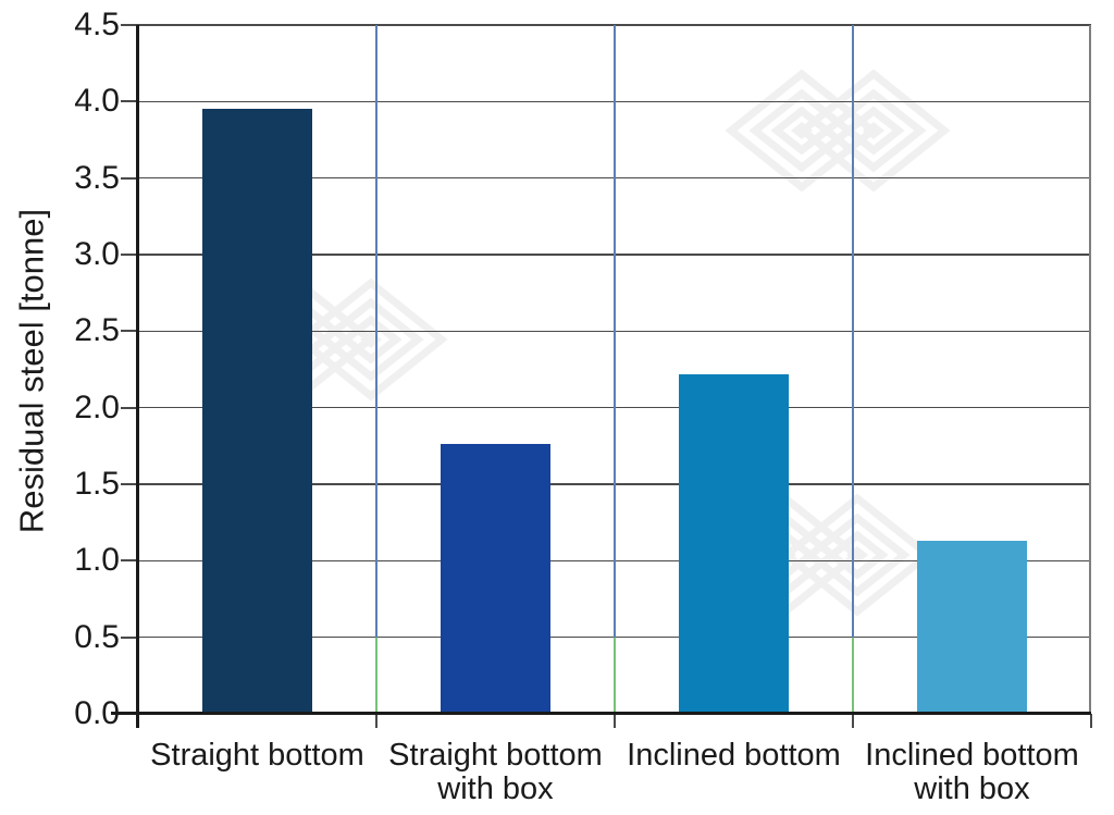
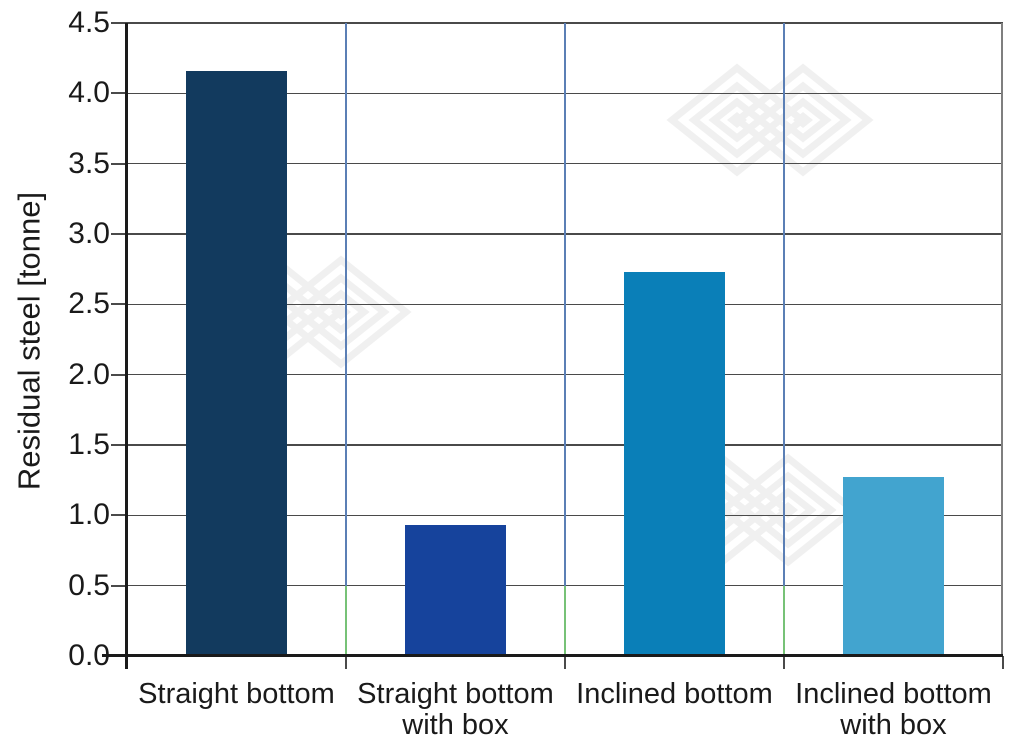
Straight bottom: 3.95 -> 4.16
Straight bottom with box: 1.76 -> 0.93
Inclined bottom: 2.22 -> 2.73
Inclined bottom with box: 1.13 -> 1.27
